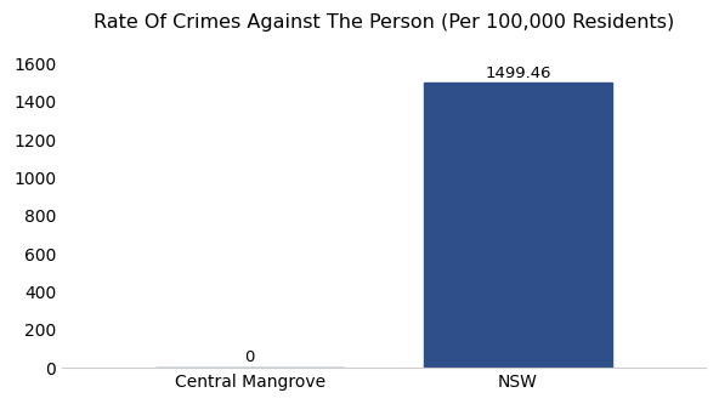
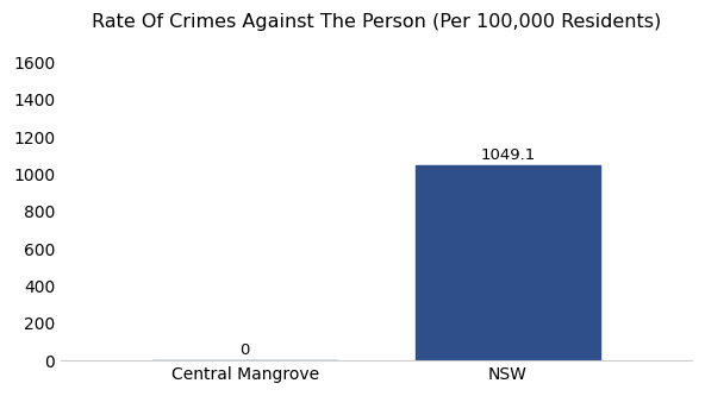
NSW: 1499.46 -> 1049.1
